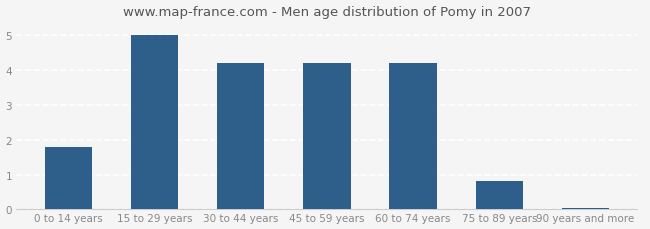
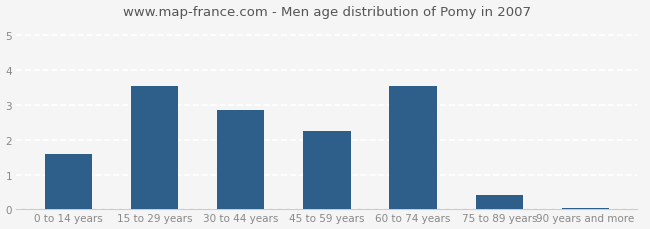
0 to 14 years: 1.80 -> 1.60
15 to 29 years: 5.00 -> 3.55
30 to 44 years: 4.20 -> 2.85
45 to 59 years: 4.20 -> 2.25
60 to 74 years: 4.20 -> 3.55
75 to 89 years: 0.80 -> 0.40
